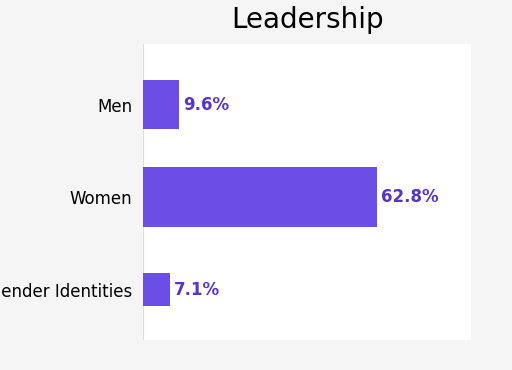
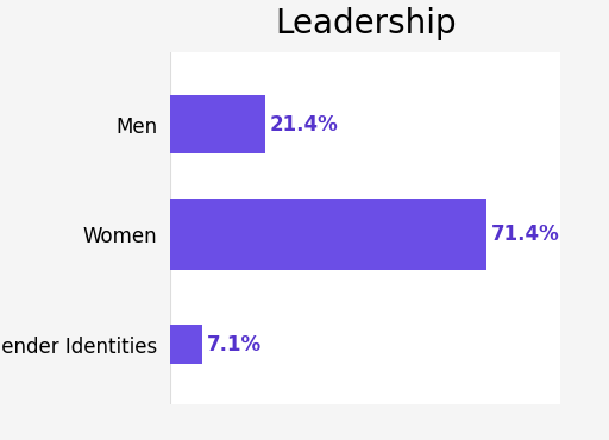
Men: 9.6% -> 21.4%
Women: 62.8% -> 71.4%
